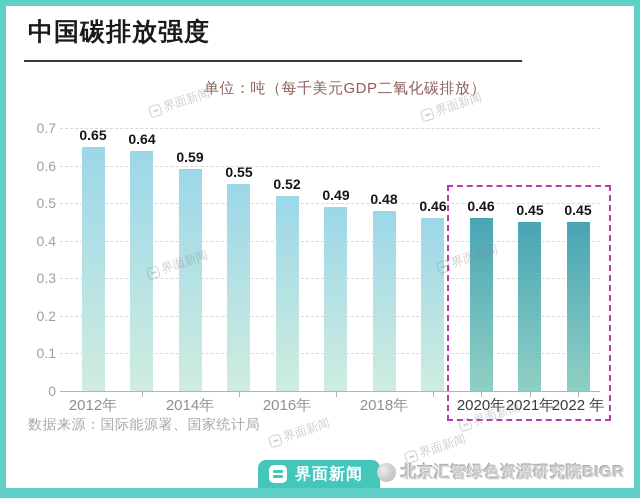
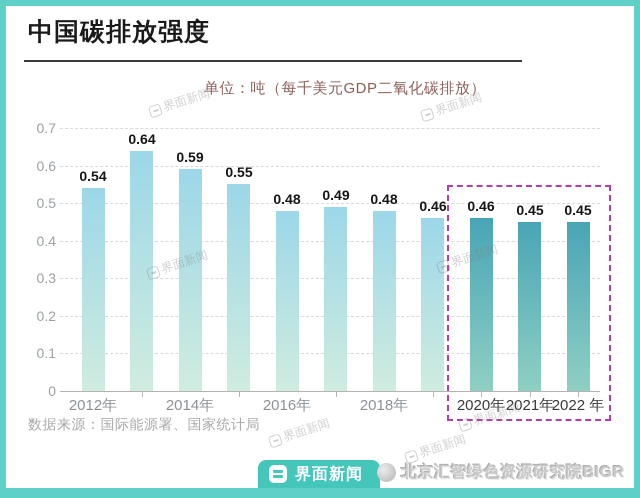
2012年: 0.65 -> 0.54
2016年: 0.52 -> 0.48
